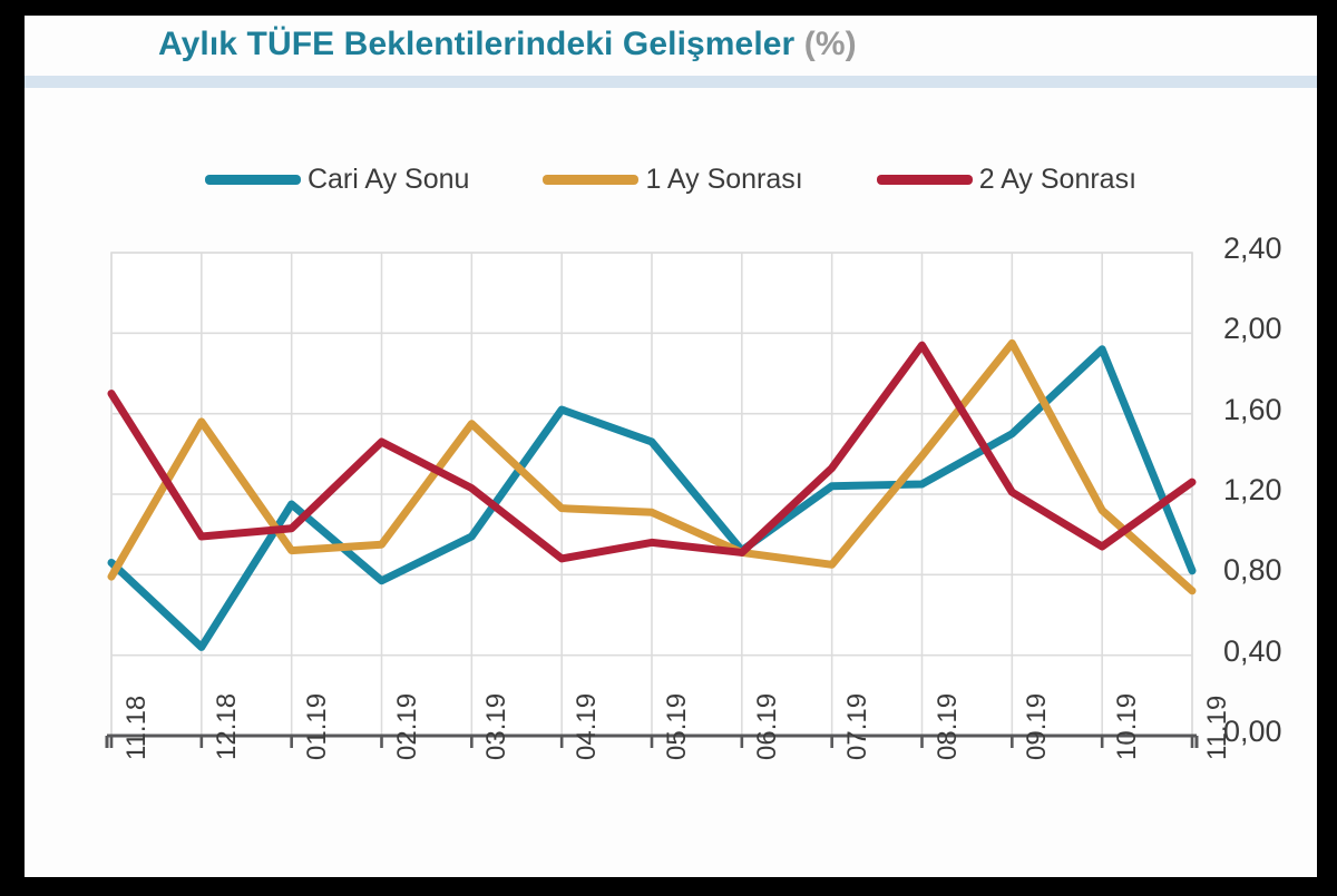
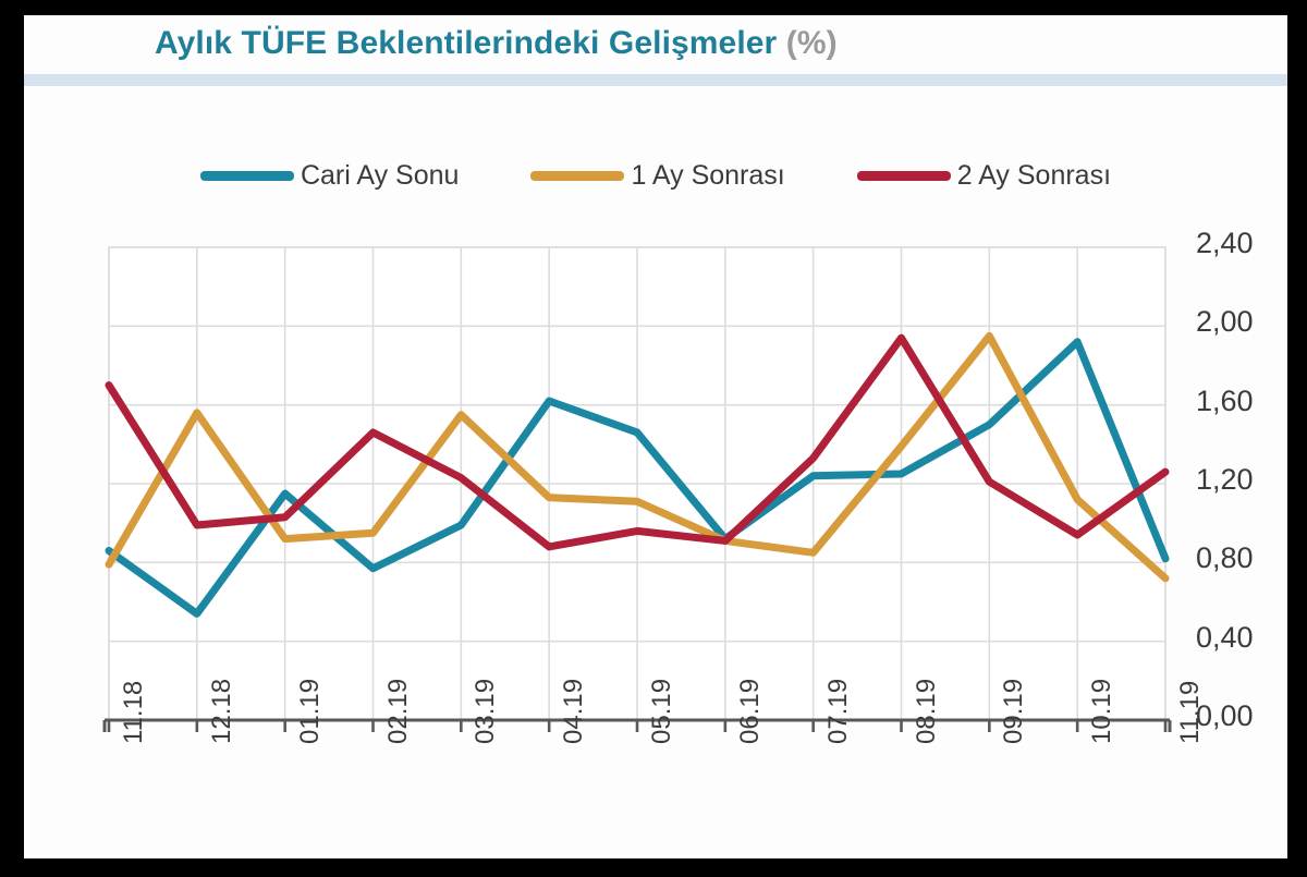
Cari Ay Sonu/12.18: 0,44 -> 0,54
